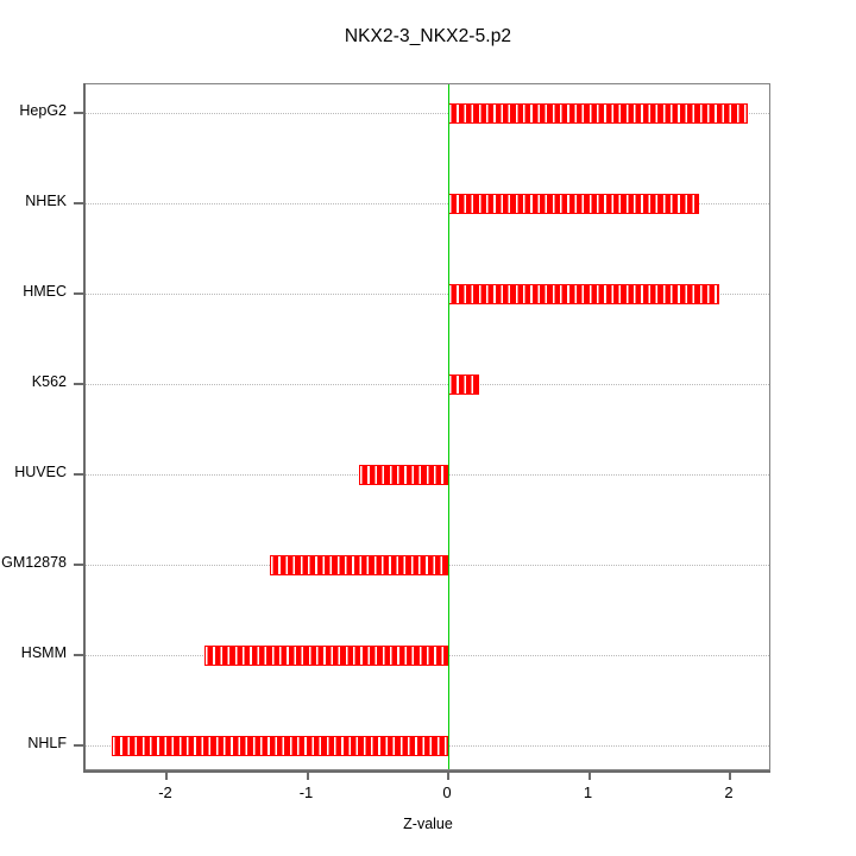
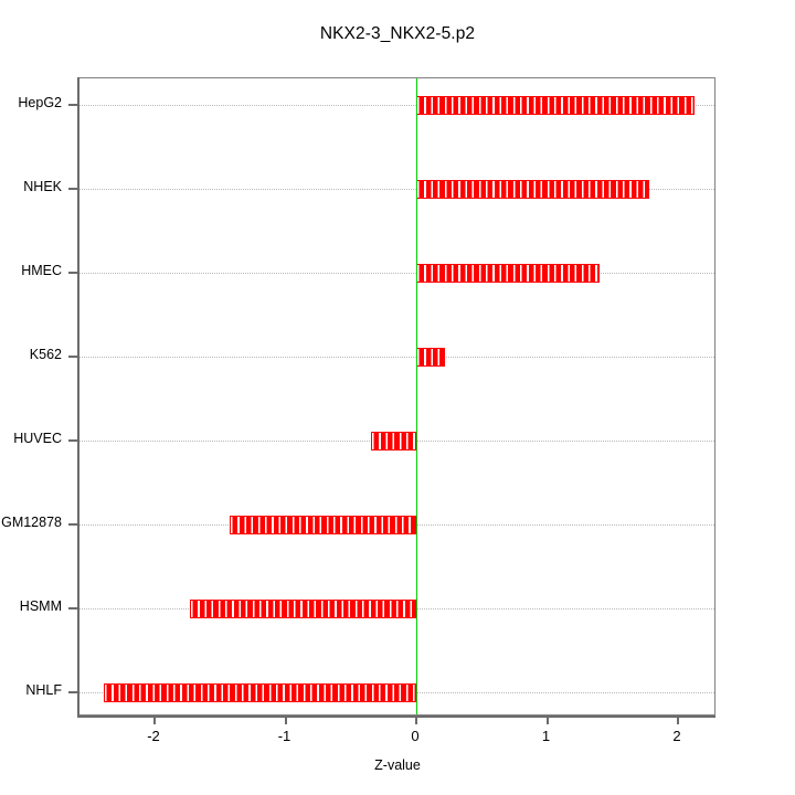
HMEC: 1.92 -> 1.40
HUVEC: -0.63 -> -0.35
GM12878: -1.27 -> -1.43
